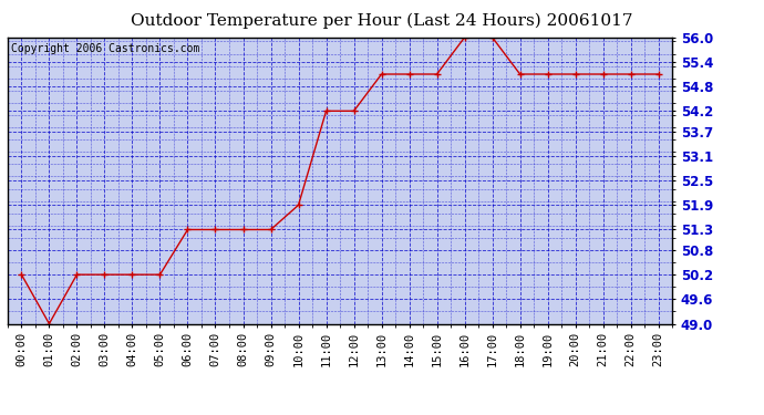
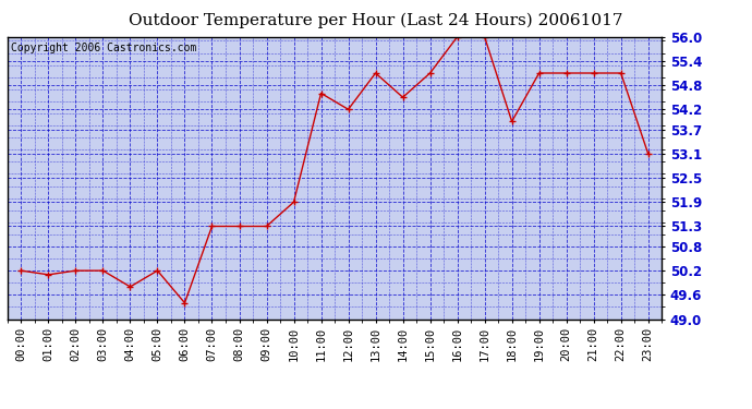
01:00: 49.0 -> 50.1
04:00: 50.2 -> 49.8
06:00: 51.3 -> 49.4
11:00: 54.2 -> 54.6
14:00: 55.1 -> 54.5
18:00: 55.1 -> 53.9
23:00: 55.1 -> 53.1
